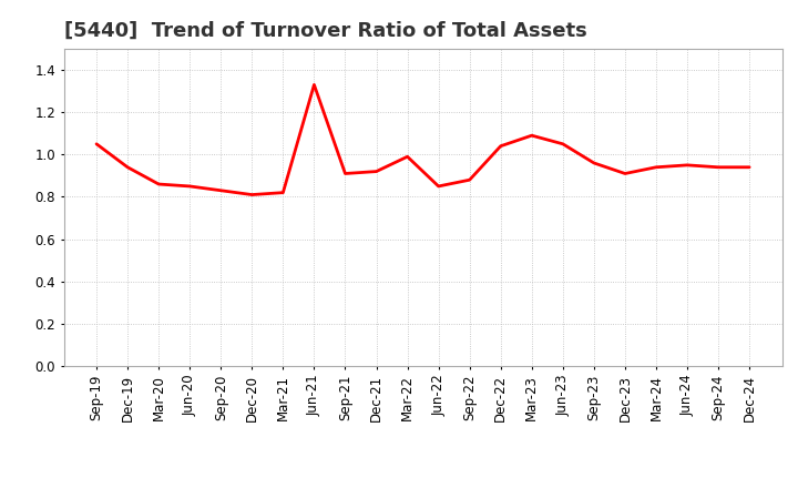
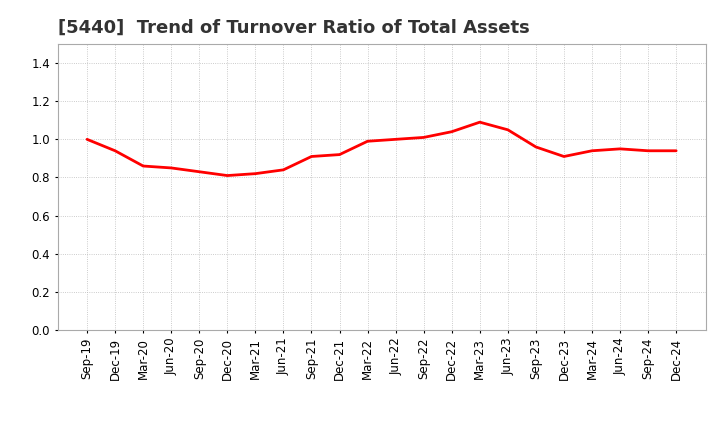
Sep-19: 1.05 -> 1.00
Jun-21: 1.33 -> 0.84
Jun-22: 0.85 -> 1.00
Sep-22: 0.88 -> 1.01
